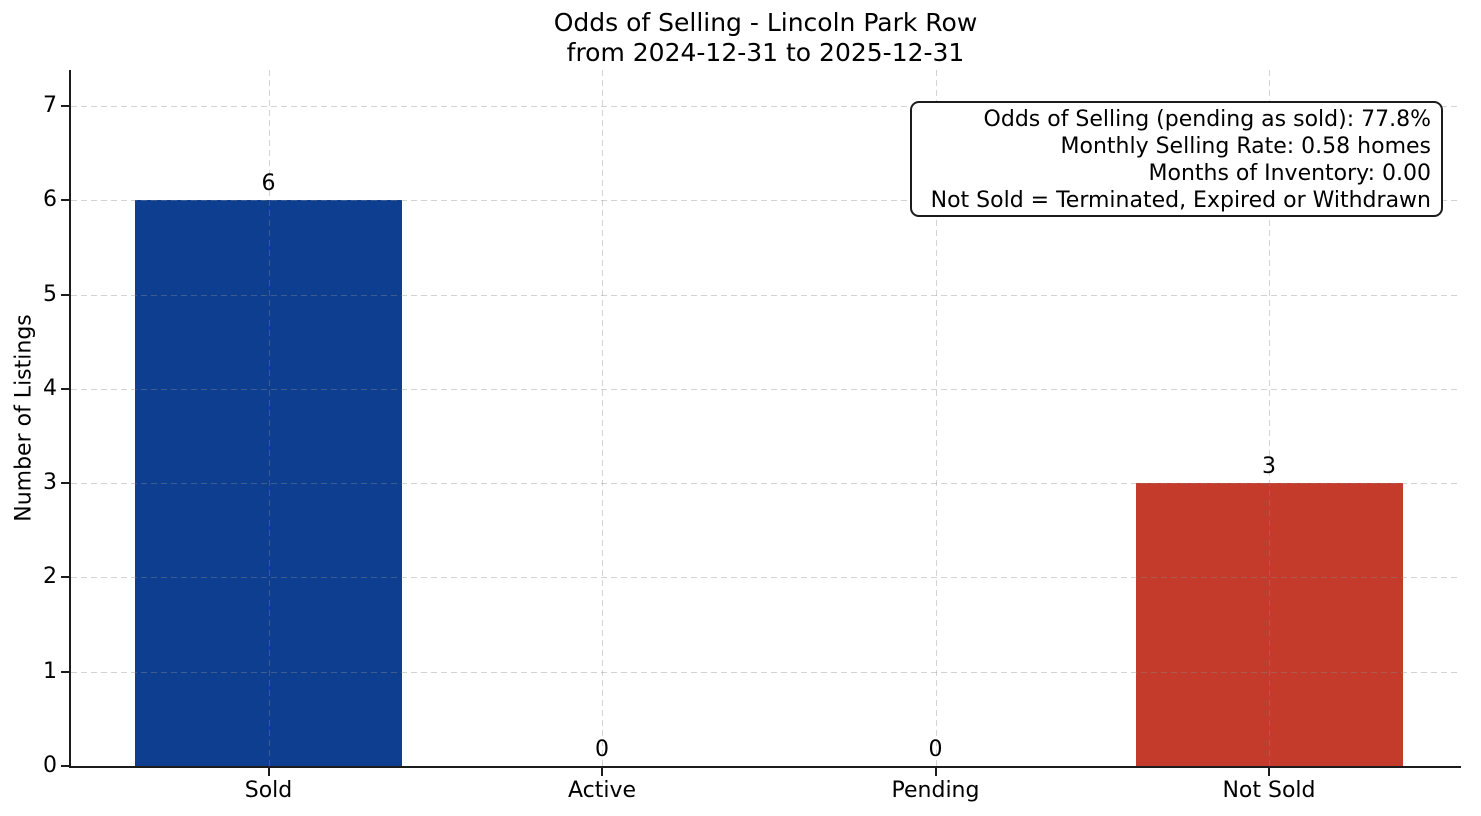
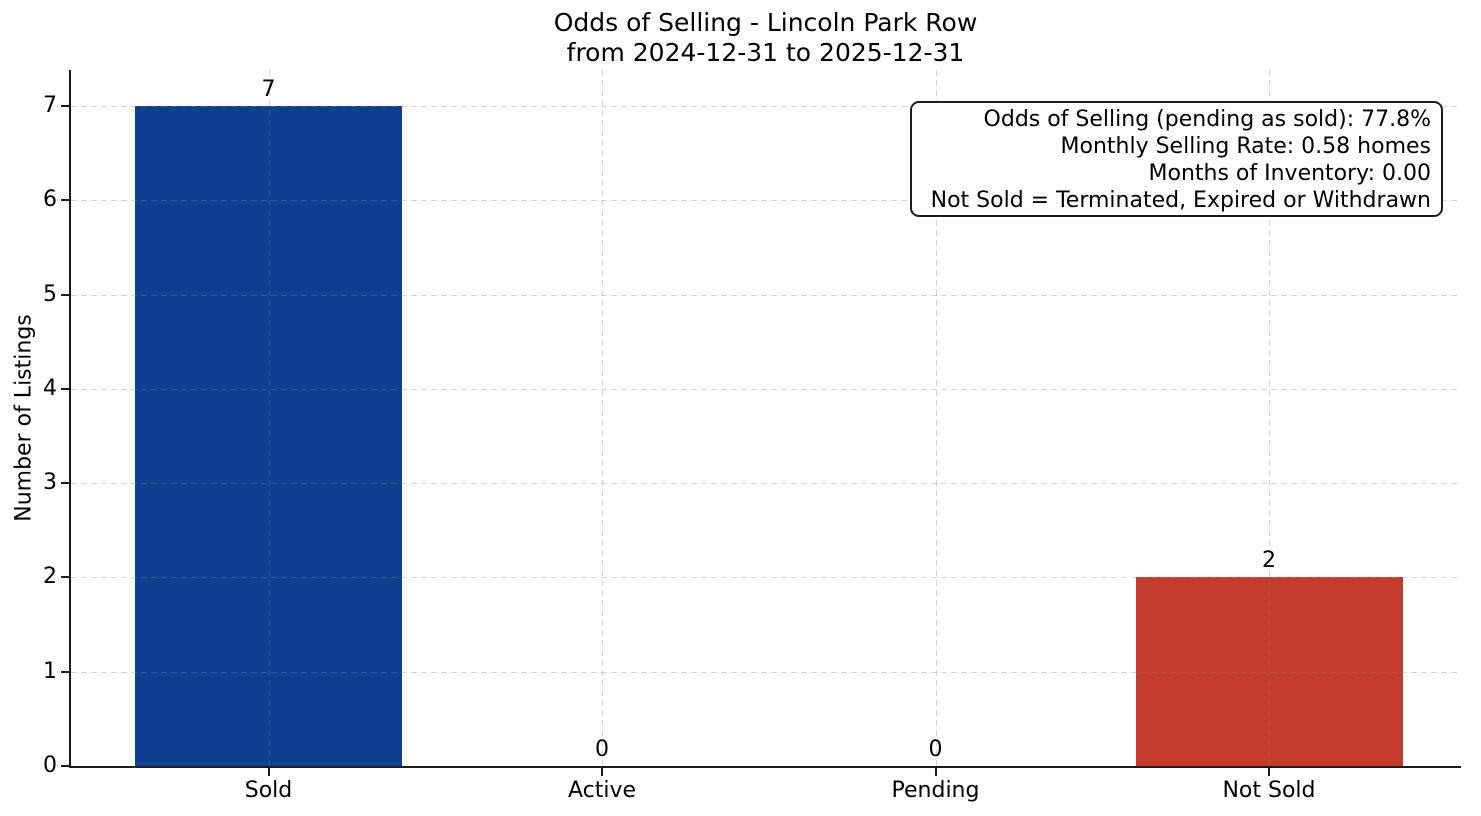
Sold: 6 -> 7
Not Sold: 3 -> 2
